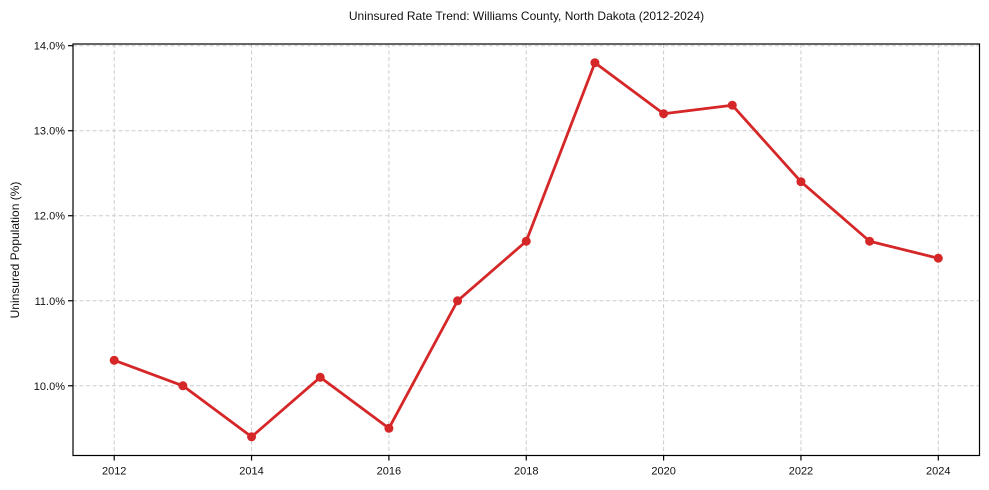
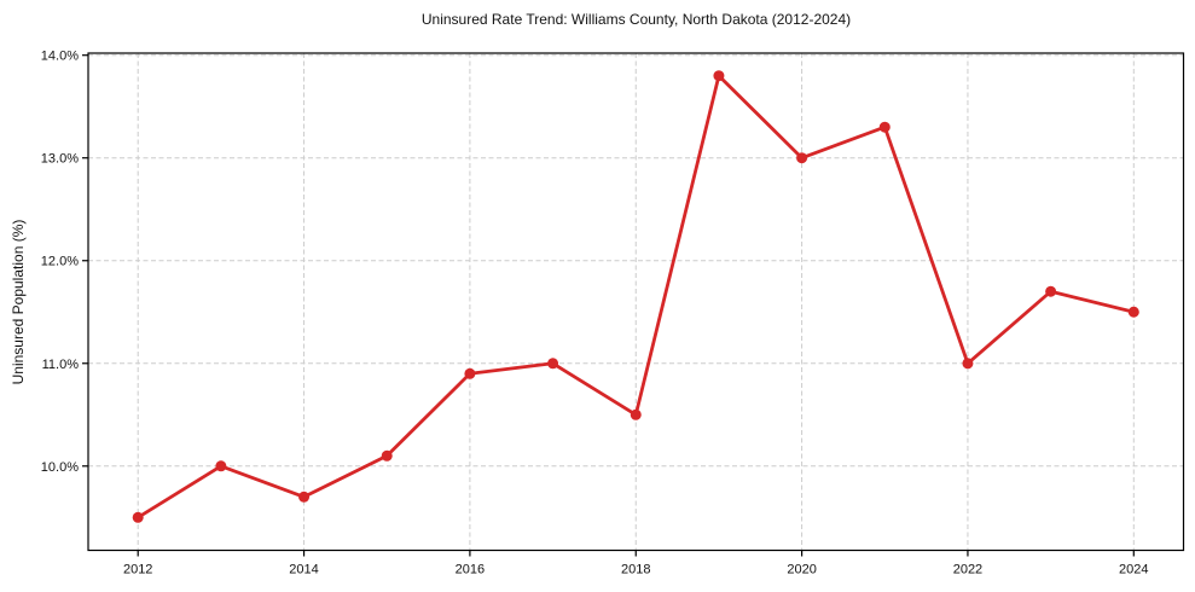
2012: 10.3% -> 9.5%
2014: 9.4% -> 9.7%
2016: 9.5% -> 10.9%
2018: 11.7% -> 10.5%
2020: 13.2% -> 13.0%
2022: 12.4% -> 11.0%
